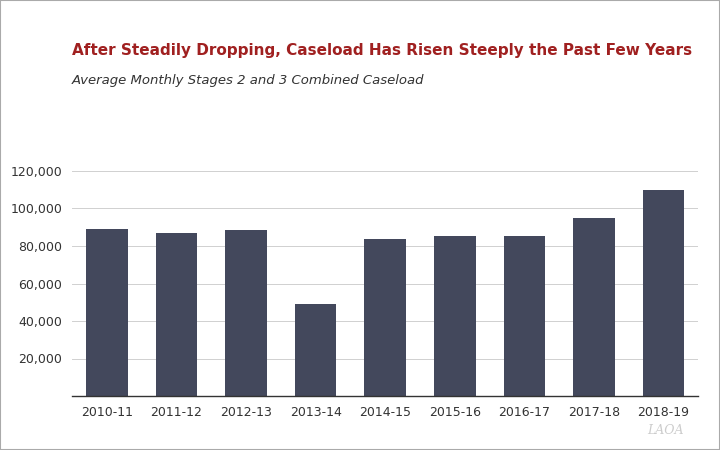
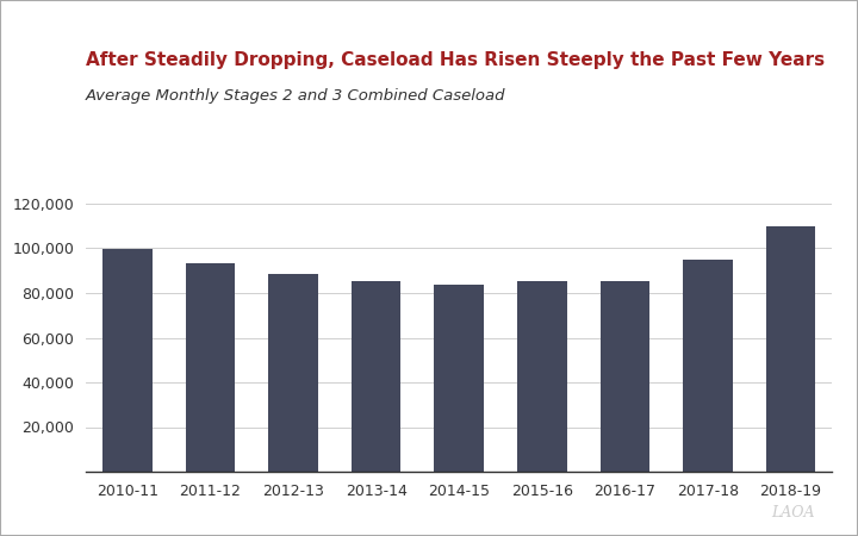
2010-11: 89,000 -> 100,000
2011-12: 87,000 -> 94,000
2013-14: 49,000 -> 85,000
